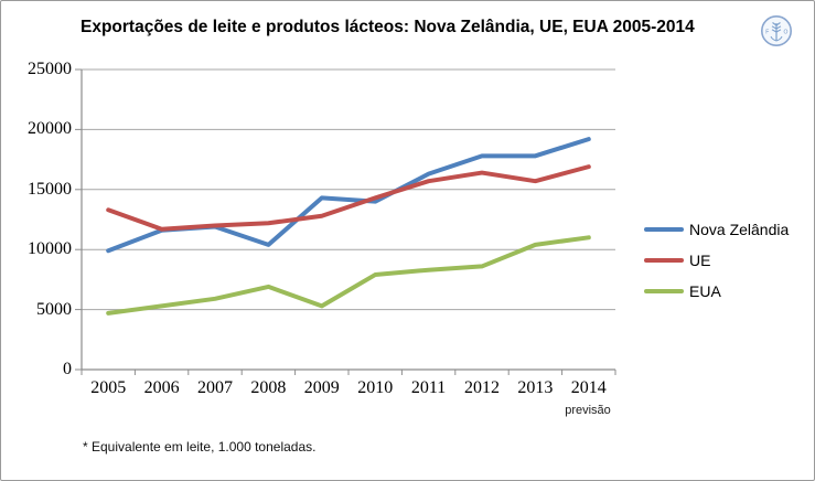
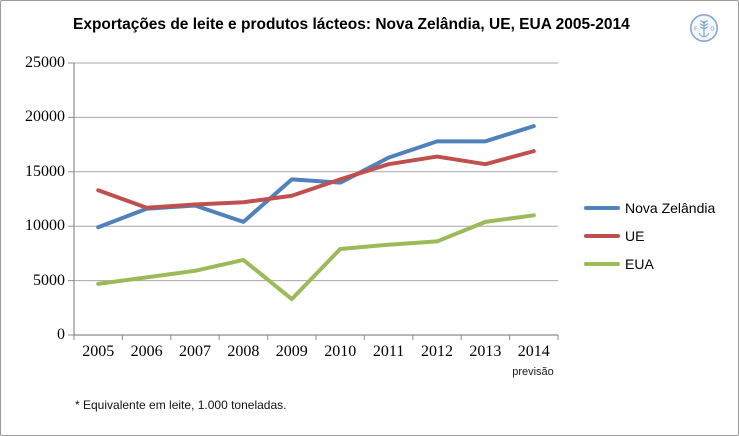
EUA/2009: 5300 -> 3300
